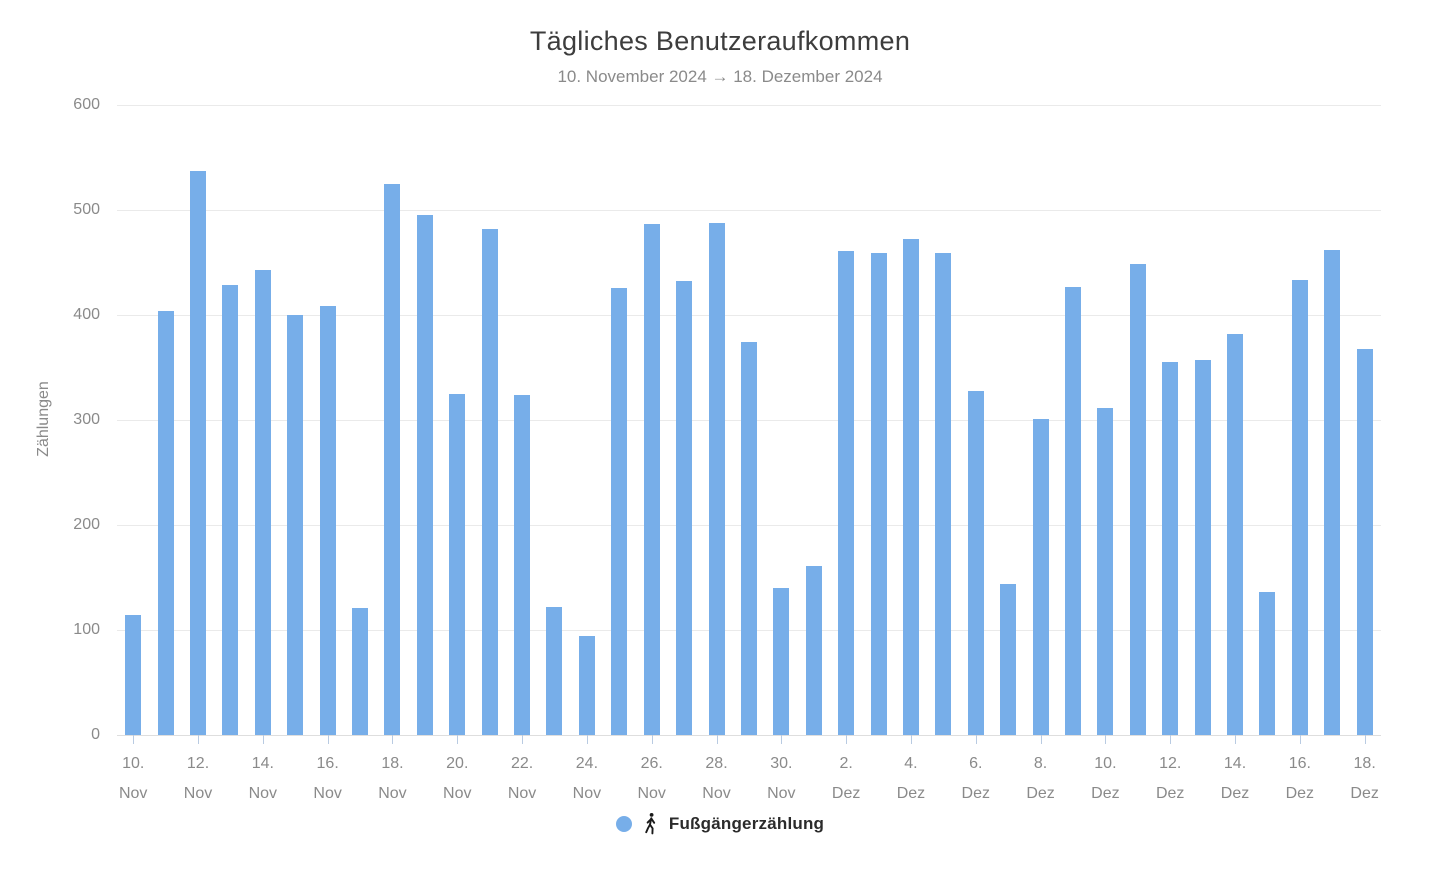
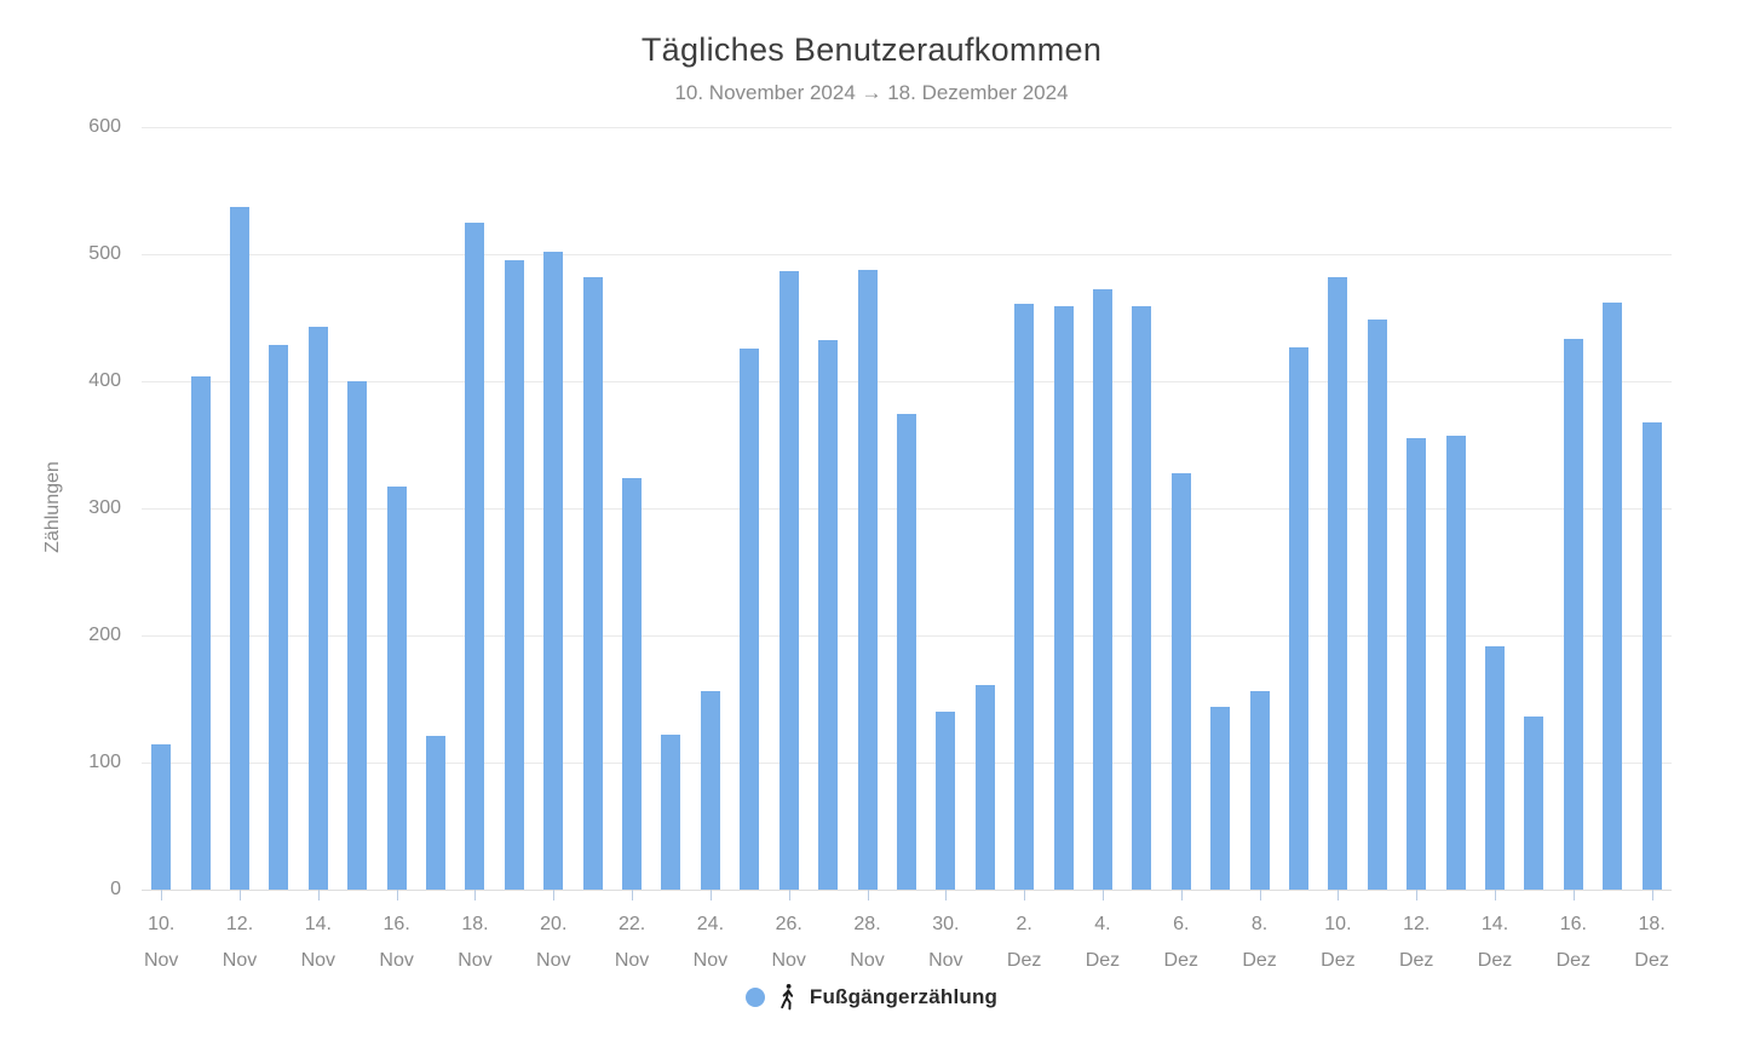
16. Nov: 409 -> 317
20. Nov: 325 -> 502
24. Nov: 94 -> 156
8. Dez: 301 -> 156
10. Dez: 311 -> 482
14. Dez: 382 -> 191
